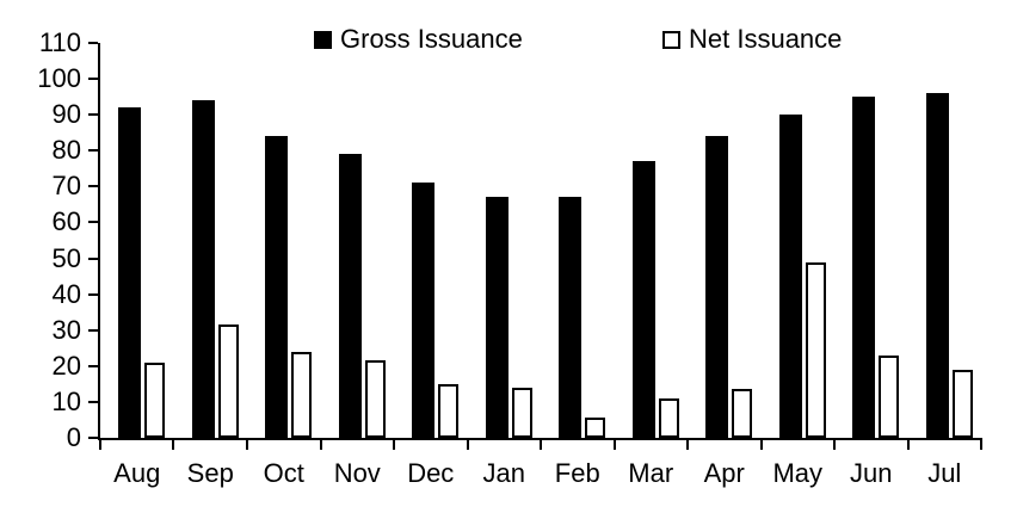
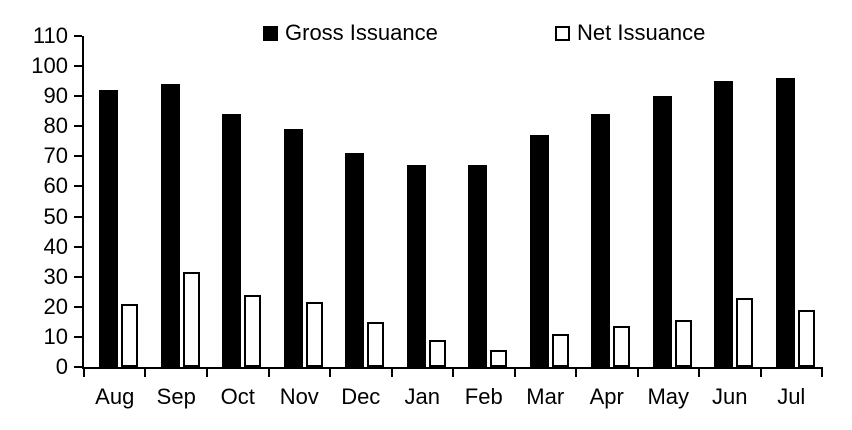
Net Issuance/Jan: 14 -> 9
Net Issuance/May: 49 -> 16
